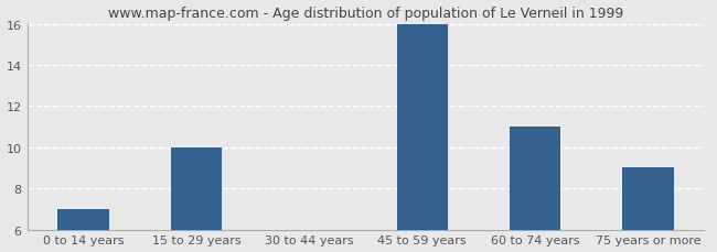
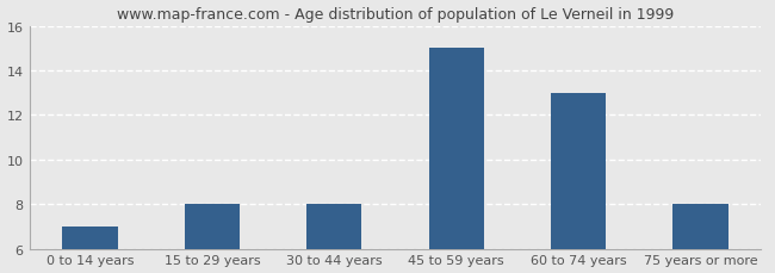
15 to 29 years: 10 -> 8
30 to 44 years: 6 -> 8
45 to 59 years: 16 -> 15
60 to 74 years: 11 -> 13
75 years or more: 9 -> 8
